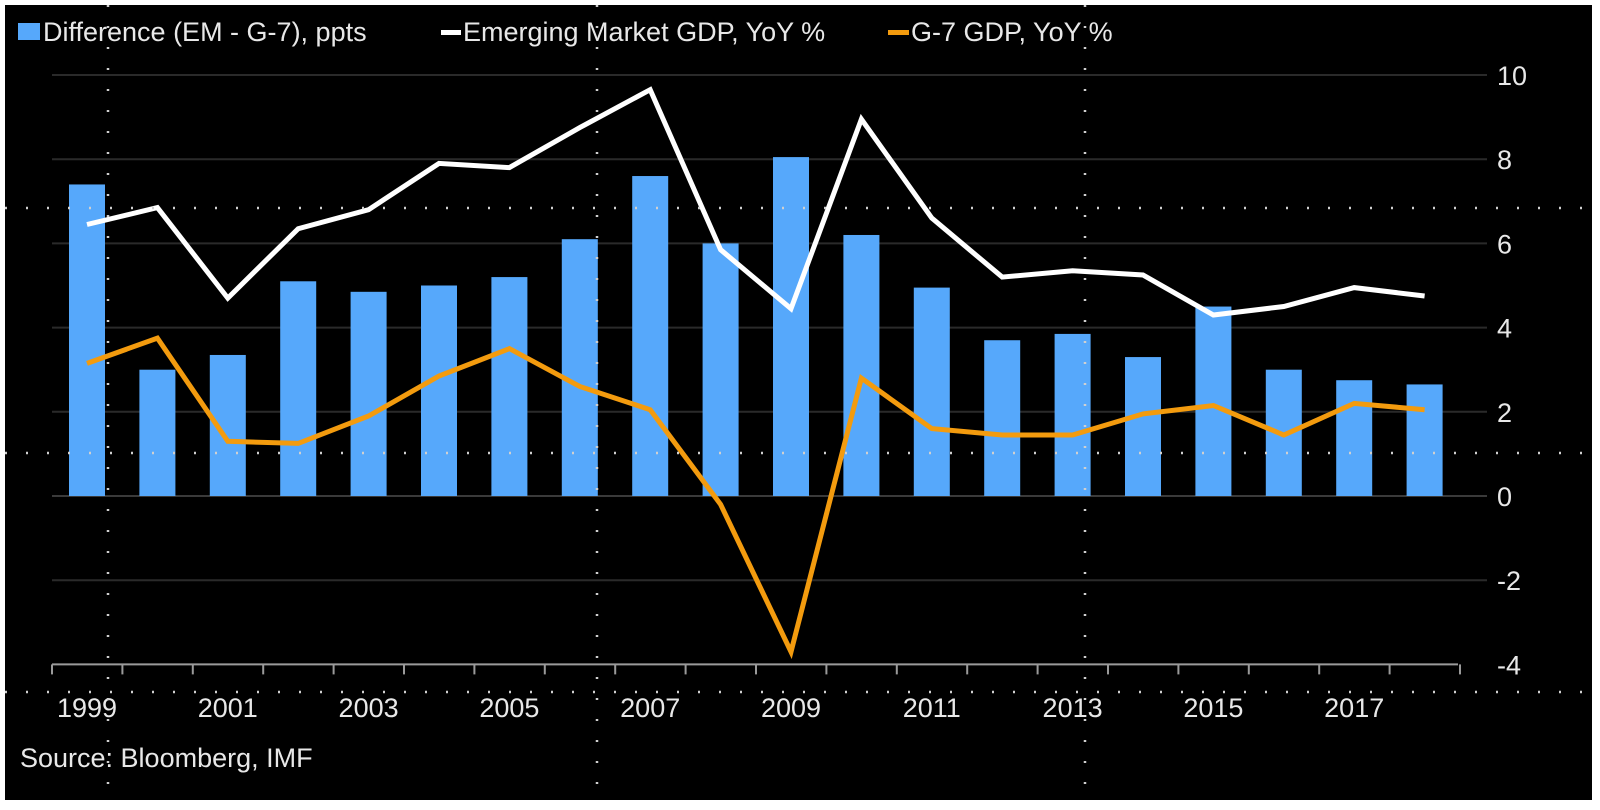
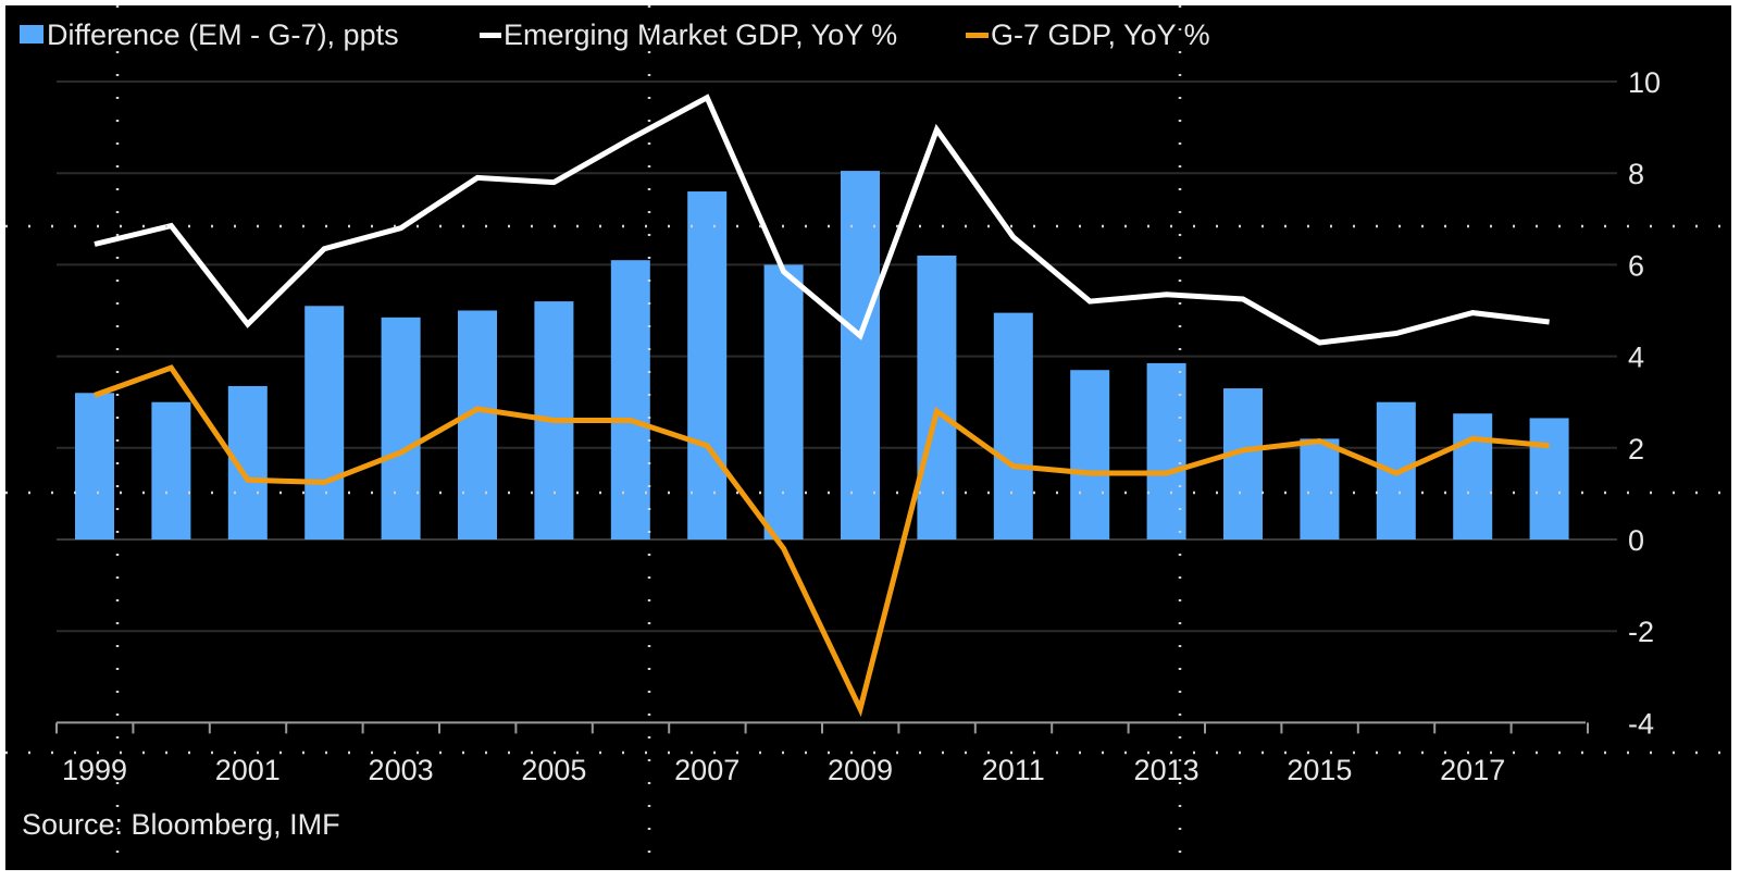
Difference (EM - G-7), ppts/1999: 7.4 -> 3.2
G-7 GDP, YoY %/2005: 3.5 -> 2.6
Difference (EM - G-7), ppts/2015: 4.5 -> 2.2
